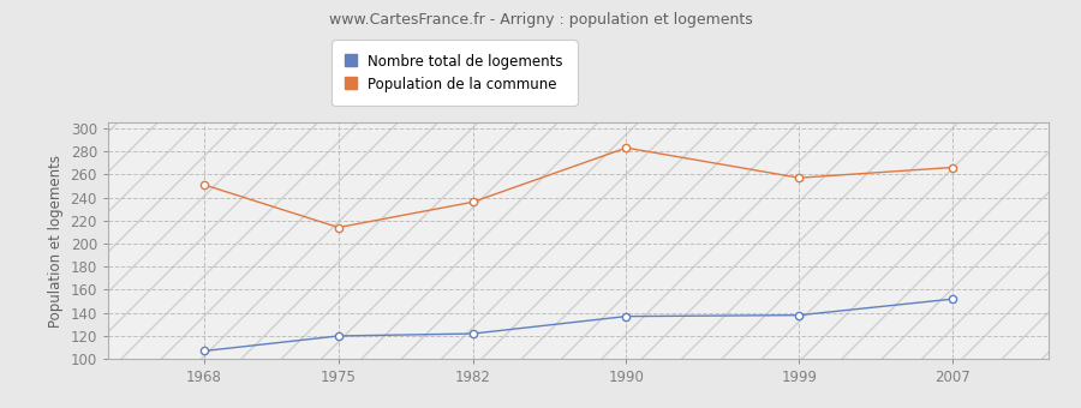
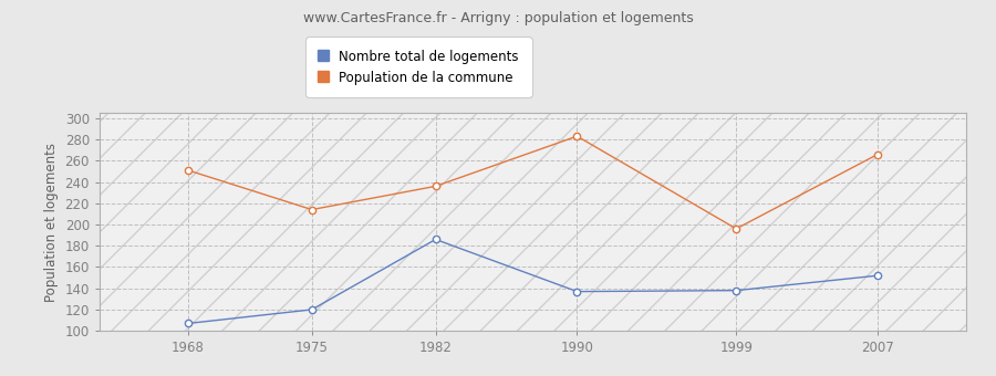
Nombre total de logements/1982: 122 -> 186
Population de la commune/1999: 257 -> 196
